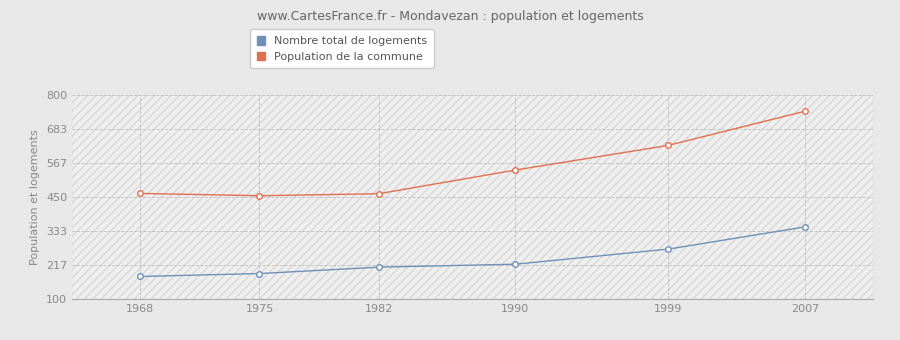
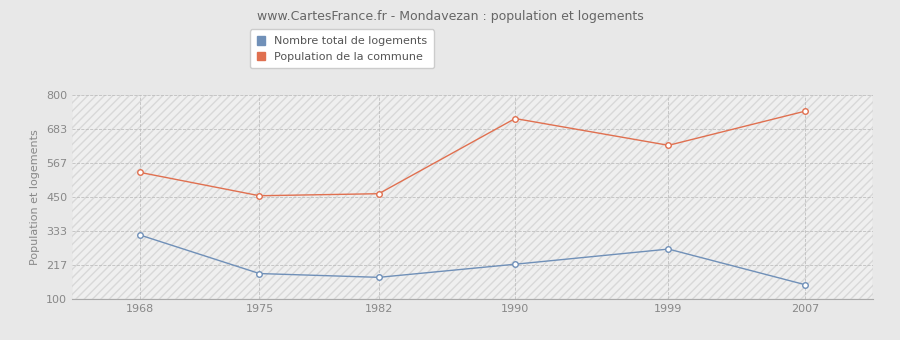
Population de la commune/1968: 463 -> 535
Nombre total de logements/1968: 178 -> 320
Nombre total de logements/1982: 210 -> 175
Population de la commune/1990: 543 -> 720
Nombre total de logements/2007: 348 -> 150
